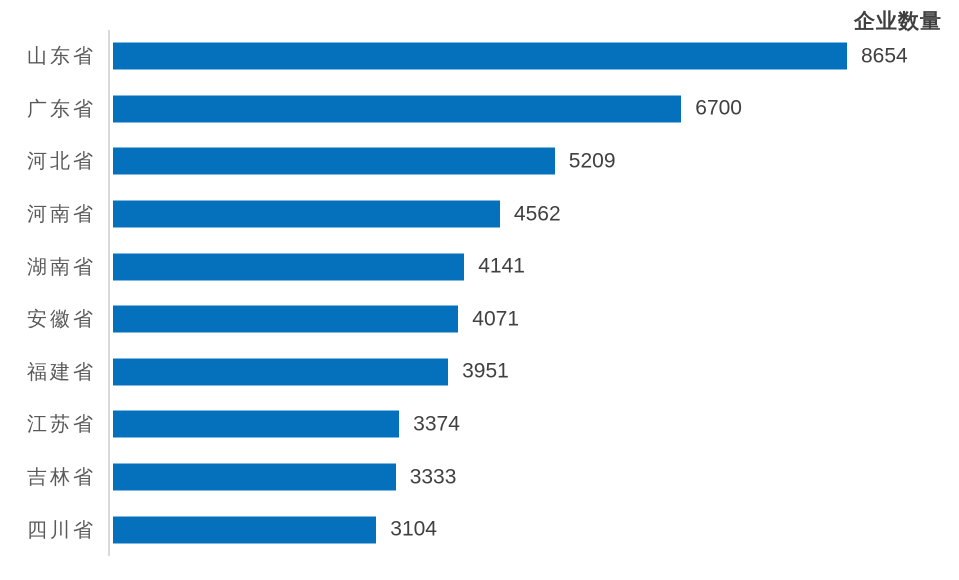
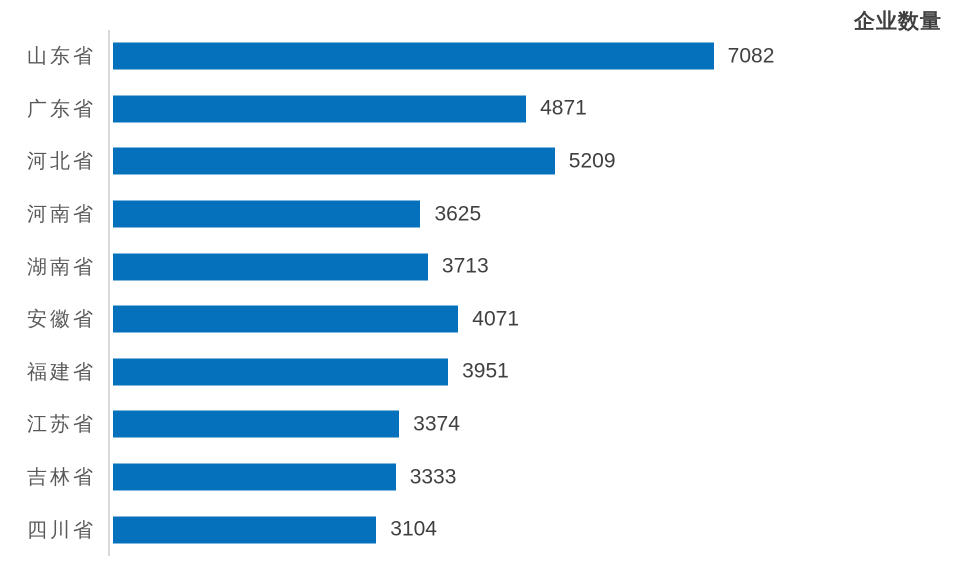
山东省: 8654 -> 7082
广东省: 6700 -> 4871
河南省: 4562 -> 3625
湖南省: 4141 -> 3713
